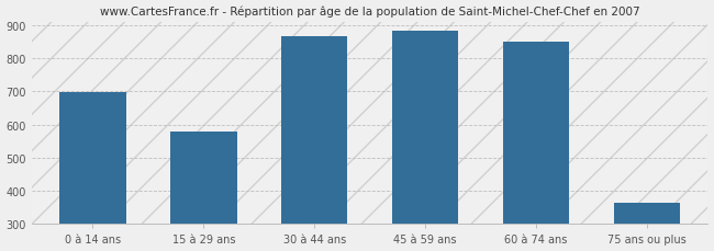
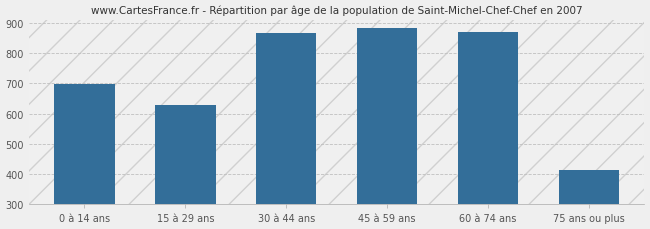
15 à 29 ans: 578 -> 630
60 à 74 ans: 849 -> 870
75 ans ou plus: 365 -> 415
